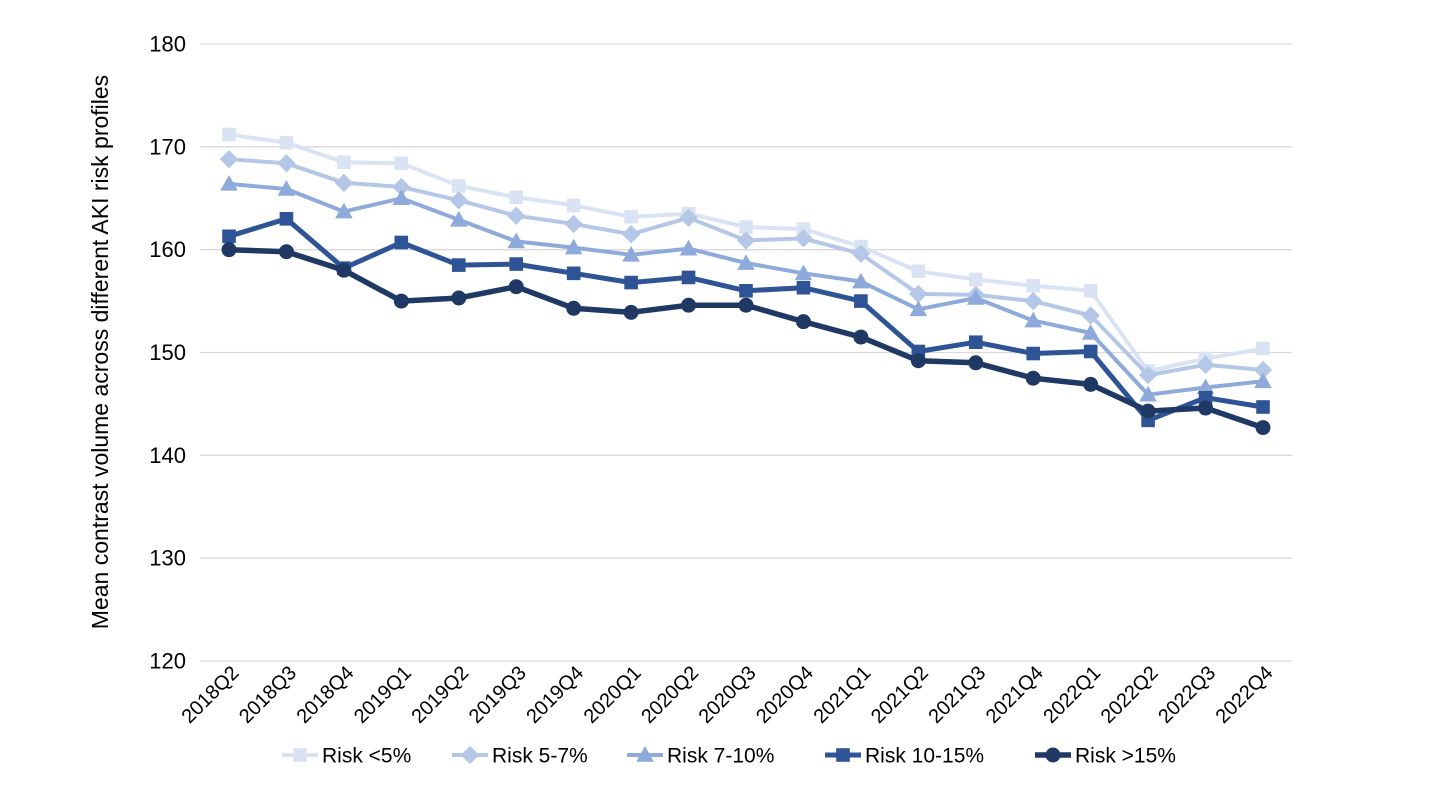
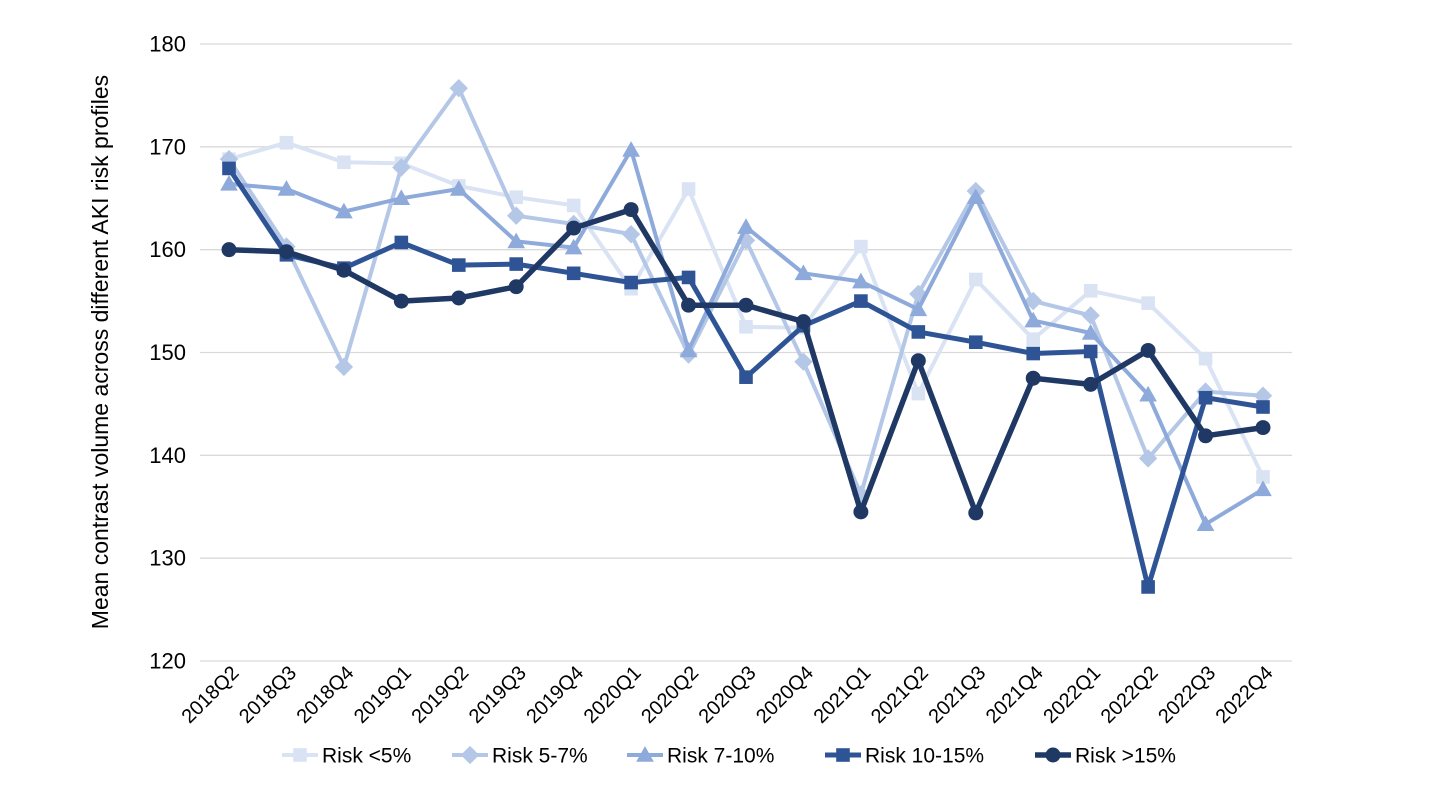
Risk <5%/2018Q2: 171.2 -> 168.8
Risk 10-15%/2018Q2: 161.3 -> 167.9
Risk 5-7%/2018Q3: 168.4 -> 160.3
Risk 10-15%/2018Q3: 163.0 -> 159.5
Risk 5-7%/2018Q4: 166.5 -> 148.6
Risk 5-7%/2019Q1: 166.1 -> 168.0
Risk 5-7%/2019Q2: 164.8 -> 175.7
Risk 7-10%/2019Q2: 162.9 -> 165.9
Risk >15%/2019Q4: 154.3 -> 162.1
Risk <5%/2020Q1: 163.2 -> 156.2
Risk 7-10%/2020Q1: 159.5 -> 169.7
Risk >15%/2020Q1: 153.9 -> 163.9
Risk <5%/2020Q2: 163.5 -> 165.9
Risk 5-7%/2020Q2: 163.1 -> 149.8
Risk 7-10%/2020Q2: 160.1 -> 150.2
Risk <5%/2020Q3: 162.2 -> 152.5
Risk 7-10%/2020Q3: 158.7 -> 162.2
Risk 10-15%/2020Q3: 156.0 -> 147.6
Risk <5%/2020Q4: 162.0 -> 152.4
Risk 5-7%/2020Q4: 161.1 -> 149.1
Risk 10-15%/2020Q4: 156.3 -> 152.6
Risk 5-7%/2021Q1: 159.6 -> 136.2
Risk >15%/2021Q1: 151.5 -> 134.5
Risk <5%/2021Q2: 157.9 -> 146.0
Risk 10-15%/2021Q2: 150.1 -> 152.0
Risk 5-7%/2021Q3: 155.6 -> 165.7
Risk 7-10%/2021Q3: 155.3 -> 165.1
Risk >15%/2021Q3: 149.0 -> 134.4
Risk <5%/2021Q4: 156.5 -> 151.3
Risk <5%/2022Q2: 148.2 -> 154.8
Risk 5-7%/2022Q2: 147.8 -> 139.7
Risk 10-15%/2022Q2: 143.4 -> 127.2
Risk >15%/2022Q2: 144.3 -> 150.2
Risk 5-7%/2022Q3: 148.8 -> 146.2
Risk 7-10%/2022Q3: 146.6 -> 133.3
Risk >15%/2022Q3: 144.6 -> 141.9
Risk <5%/2022Q4: 150.4 -> 137.9
Risk 5-7%/2022Q4: 148.3 -> 145.8
Risk 7-10%/2022Q4: 147.2 -> 136.7
